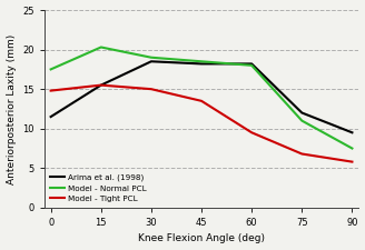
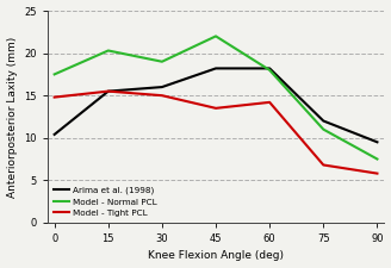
Arima et al. (1998)/0: 11.5 -> 10.4
Arima et al. (1998)/30: 18.5 -> 16.0
Model - Normal PCL/45: 18.5 -> 22.0
Model - Tight PCL/60: 9.5 -> 14.2
